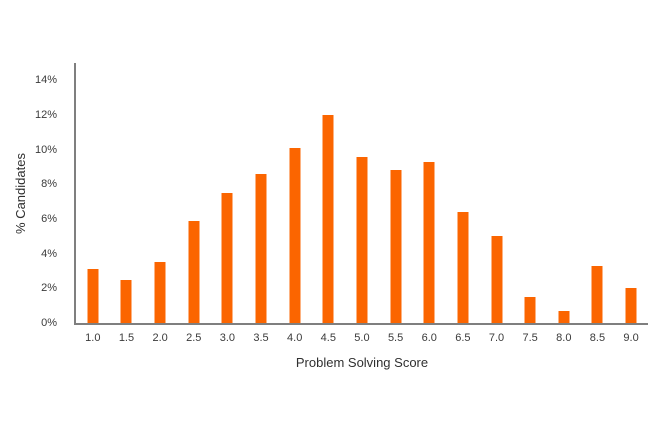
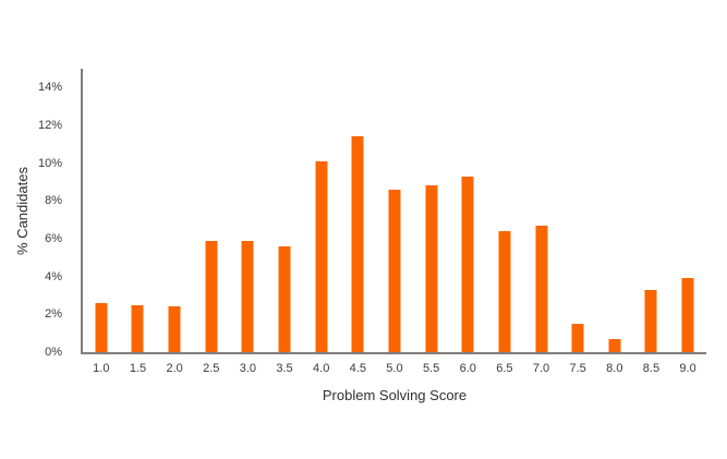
1.0: 3.1% -> 2.6%
2.0: 3.5% -> 2.4%
3.0: 7.5% -> 5.9%
3.5: 8.6% -> 5.6%
4.5: 12.0% -> 11.4%
5.0: 9.6% -> 8.6%
7.0: 5.0% -> 6.7%
9.0: 2.0% -> 3.9%
